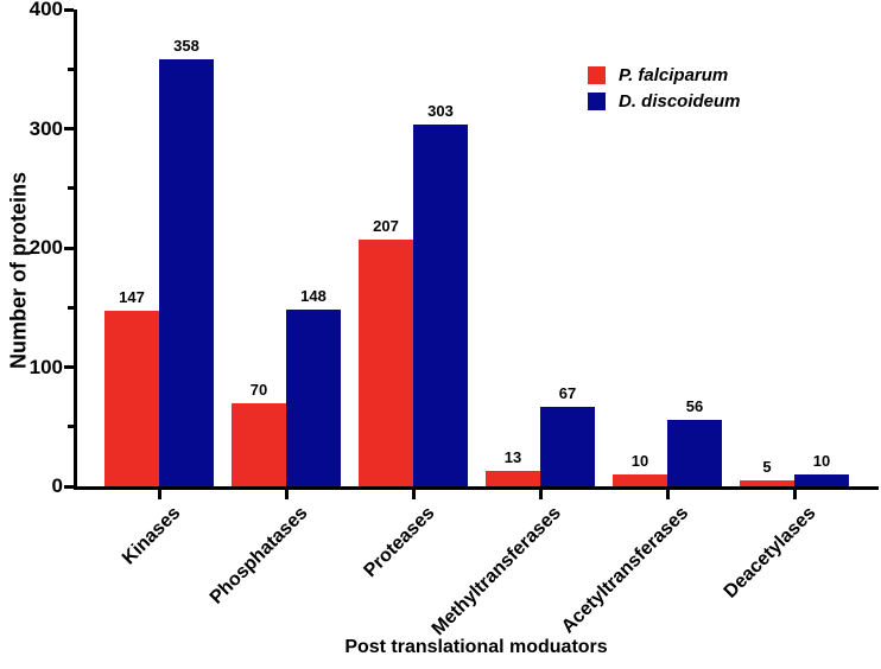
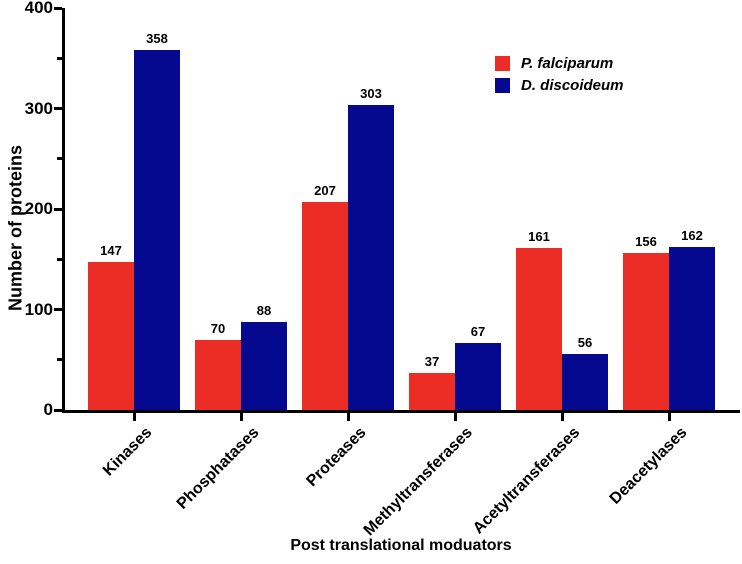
D. discoideum/Phosphatases: 148 -> 88
P. falciparum/Methyltransferases: 13 -> 37
P. falciparum/Acetyltransferases: 10 -> 161
P. falciparum/Deacetylases: 5 -> 156
D. discoideum/Deacetylases: 10 -> 162
